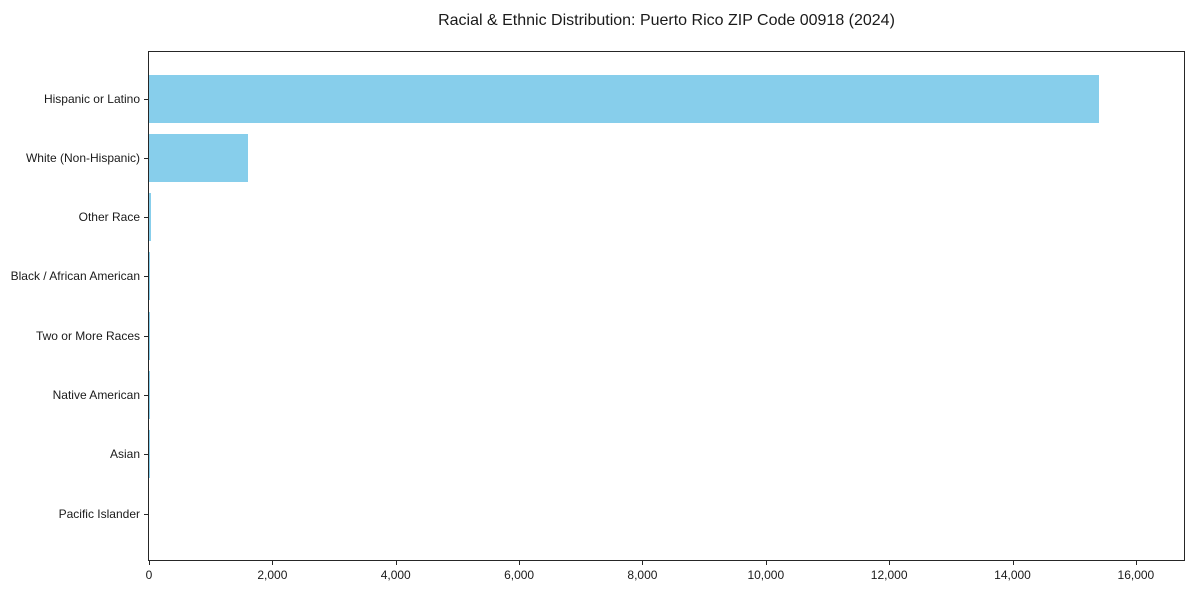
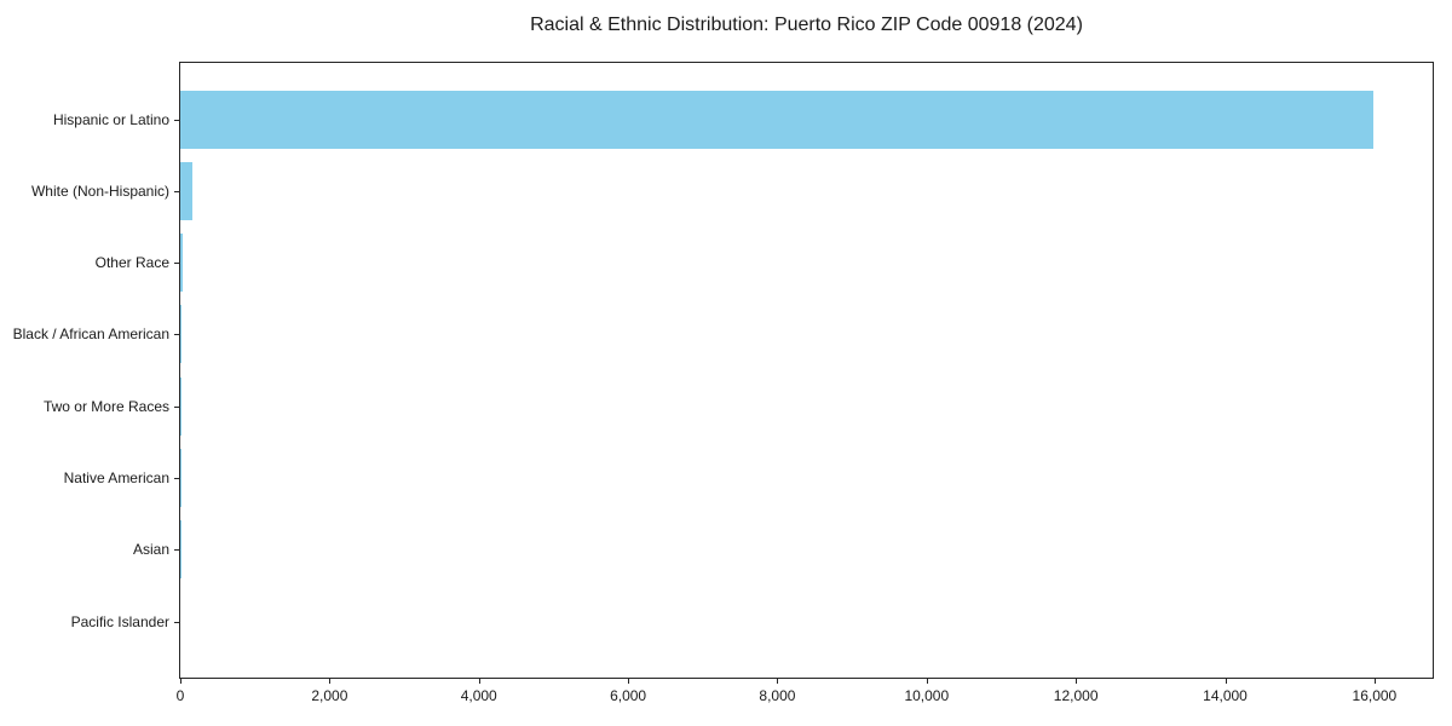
Hispanic or Latino: 15400 -> 16000
White (Non-Hispanic): 1600 -> 200
